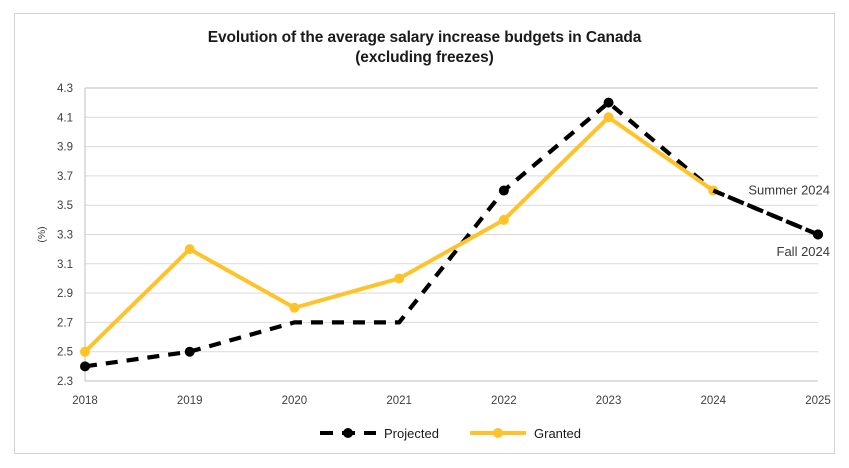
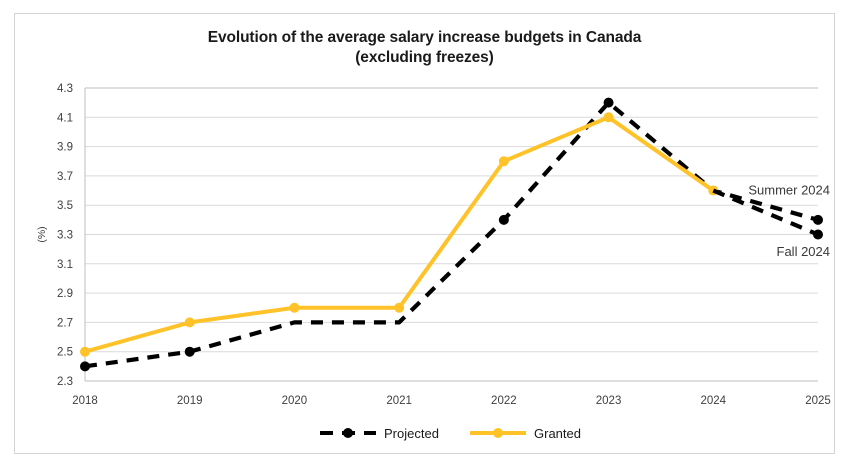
Granted/2019: 3.2 -> 2.7
Granted/2021: 3.0 -> 2.8
Projected/2022: 3.6 -> 3.4
Granted/2022: 3.4 -> 3.8
Projected/2025: 3.3 -> 3.4
